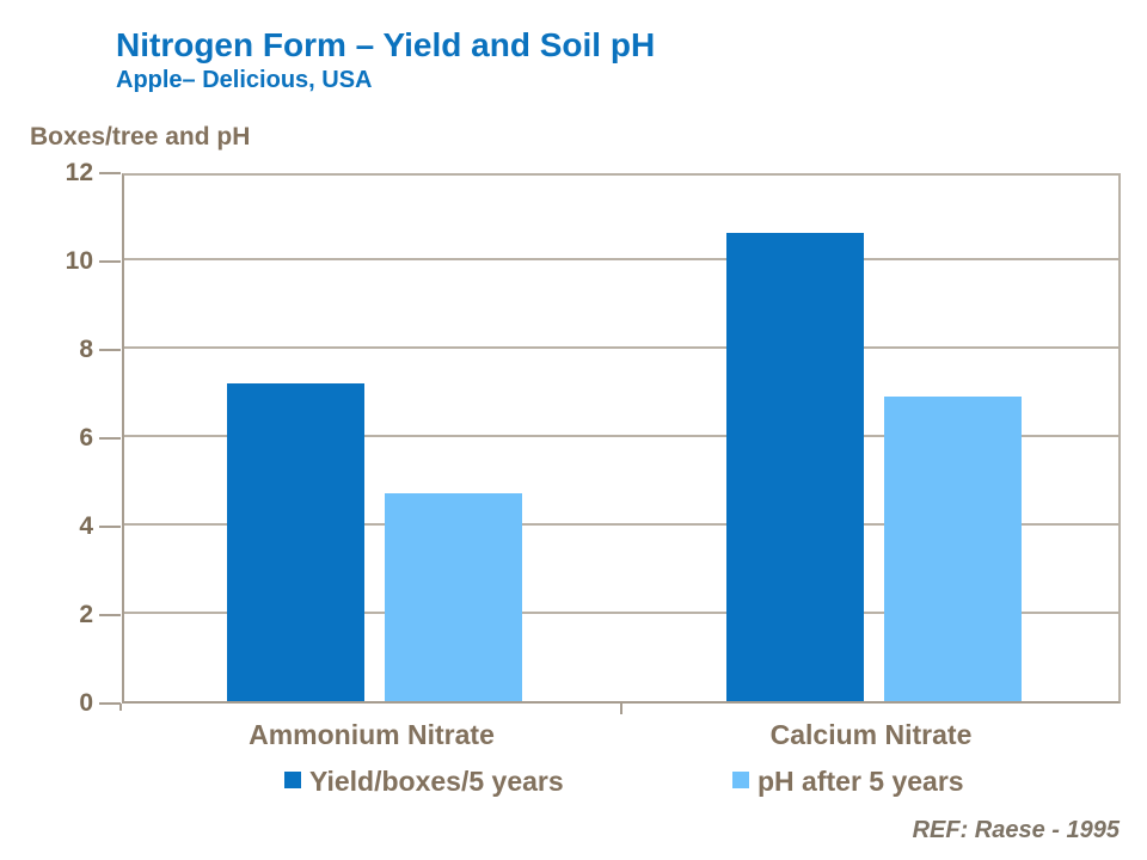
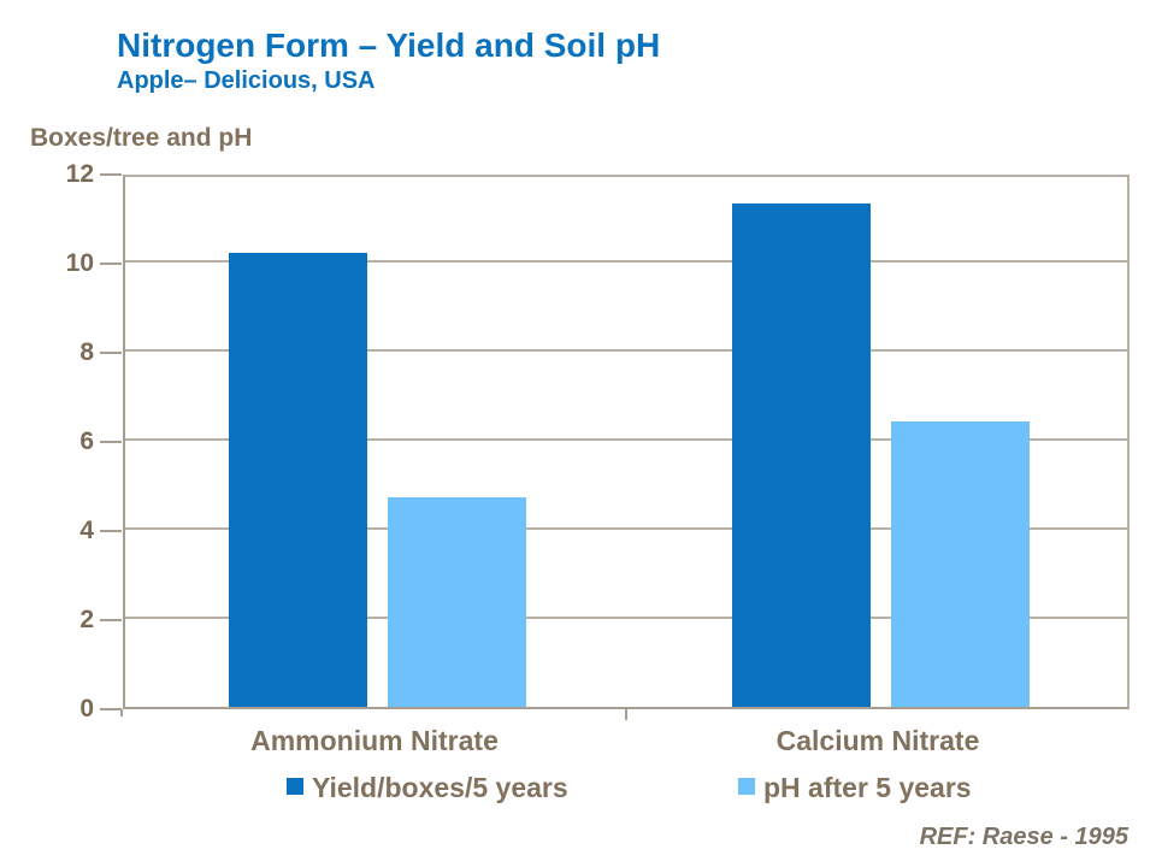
Yield/boxes/5 years/Ammonium Nitrate: 7.2 -> 10.2
Yield/boxes/5 years/Calcium Nitrate: 10.6 -> 11.3
pH after 5 years/Calcium Nitrate: 6.9 -> 6.4
